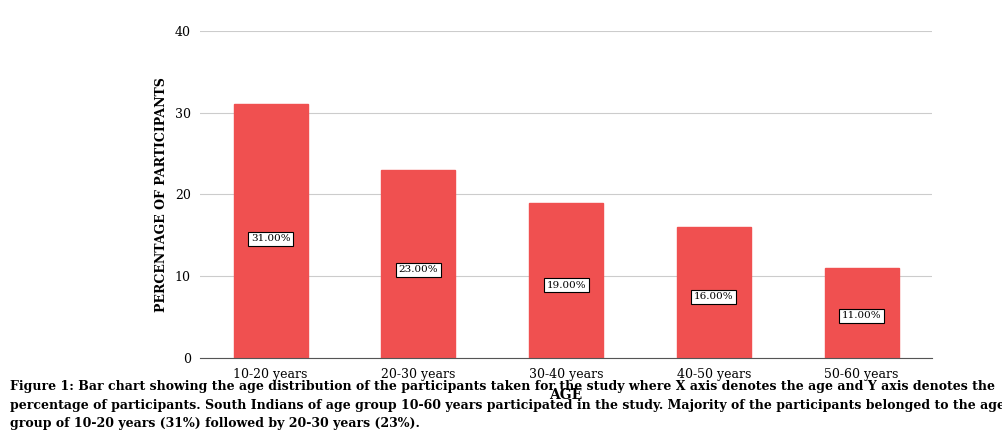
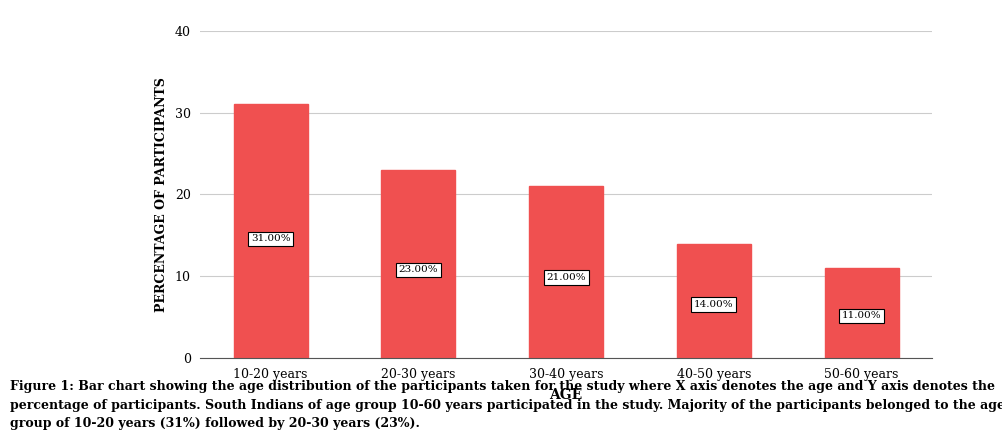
30-40 years: 19.00% -> 21.00%
40-50 years: 16.00% -> 14.00%
